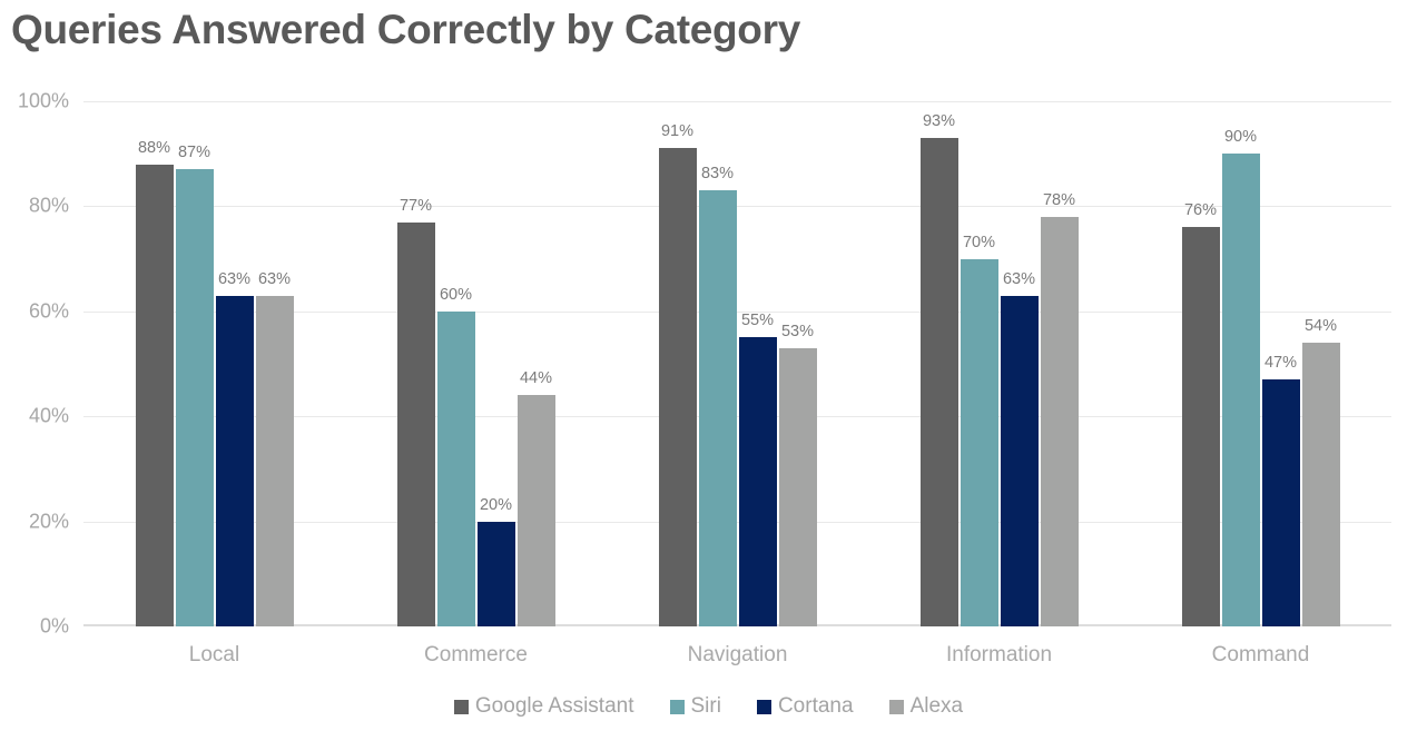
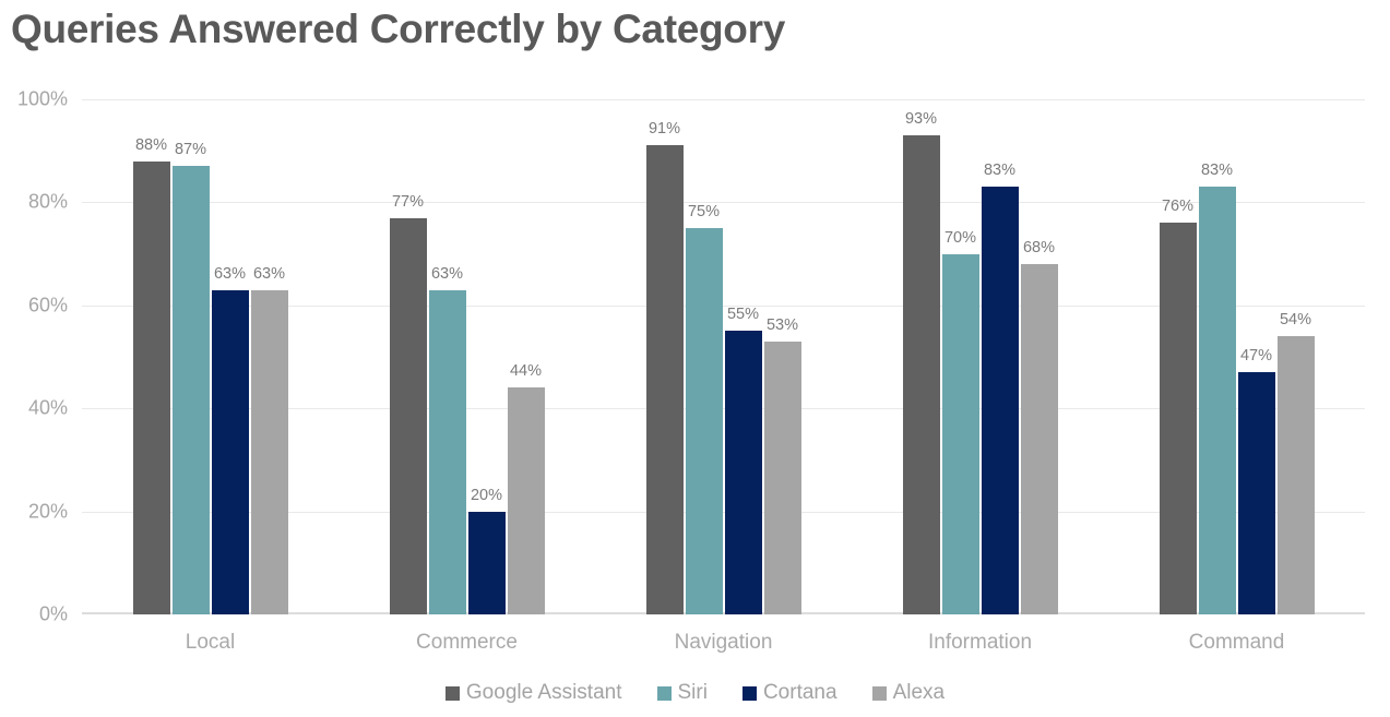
Siri/Commerce: 60% -> 63%
Siri/Navigation: 83% -> 75%
Cortana/Information: 63% -> 83%
Alexa/Information: 78% -> 68%
Siri/Command: 90% -> 83%
